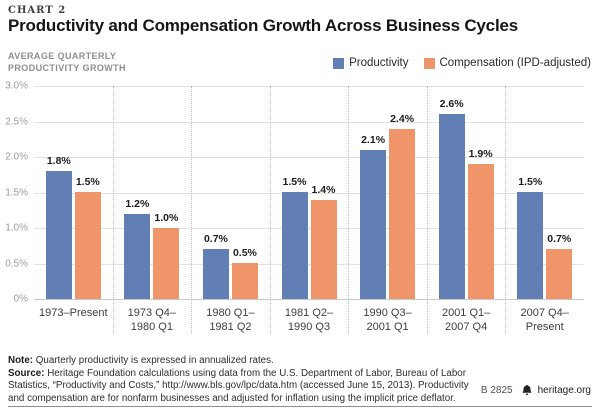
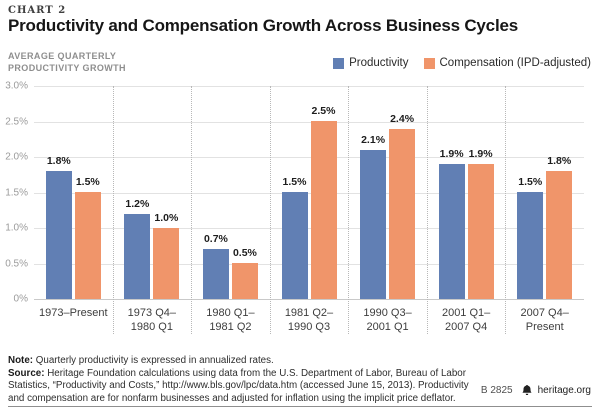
Compensation (IPD-adjusted)/1981 Q2– 1990 Q3: 1.4% -> 2.5%
Productivity/2001 Q1– 2007 Q4: 2.6% -> 1.9%
Compensation (IPD-adjusted)/2007 Q4– Present: 0.7% -> 1.8%
